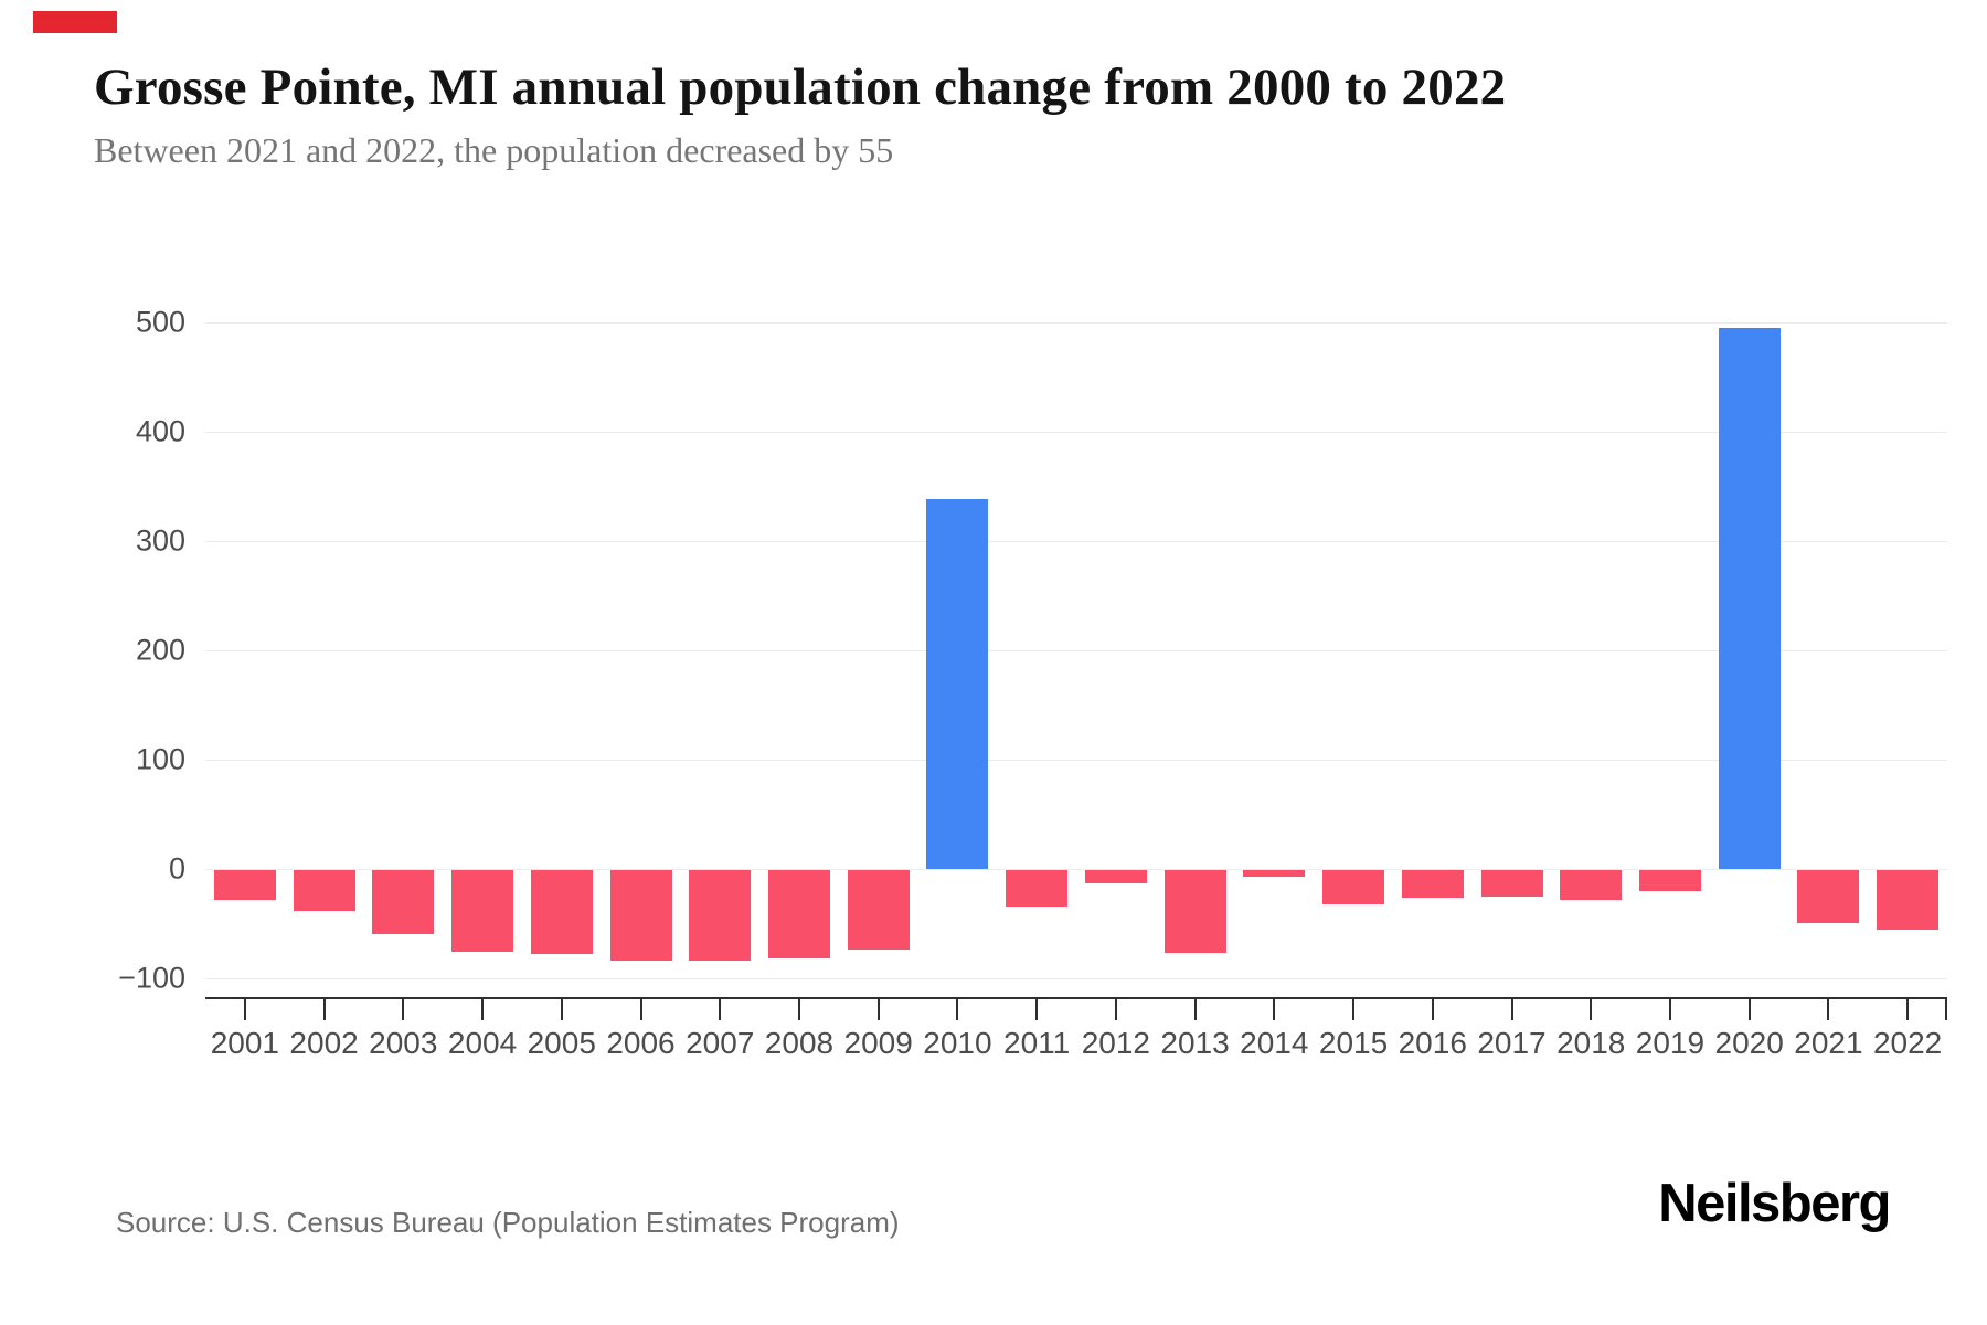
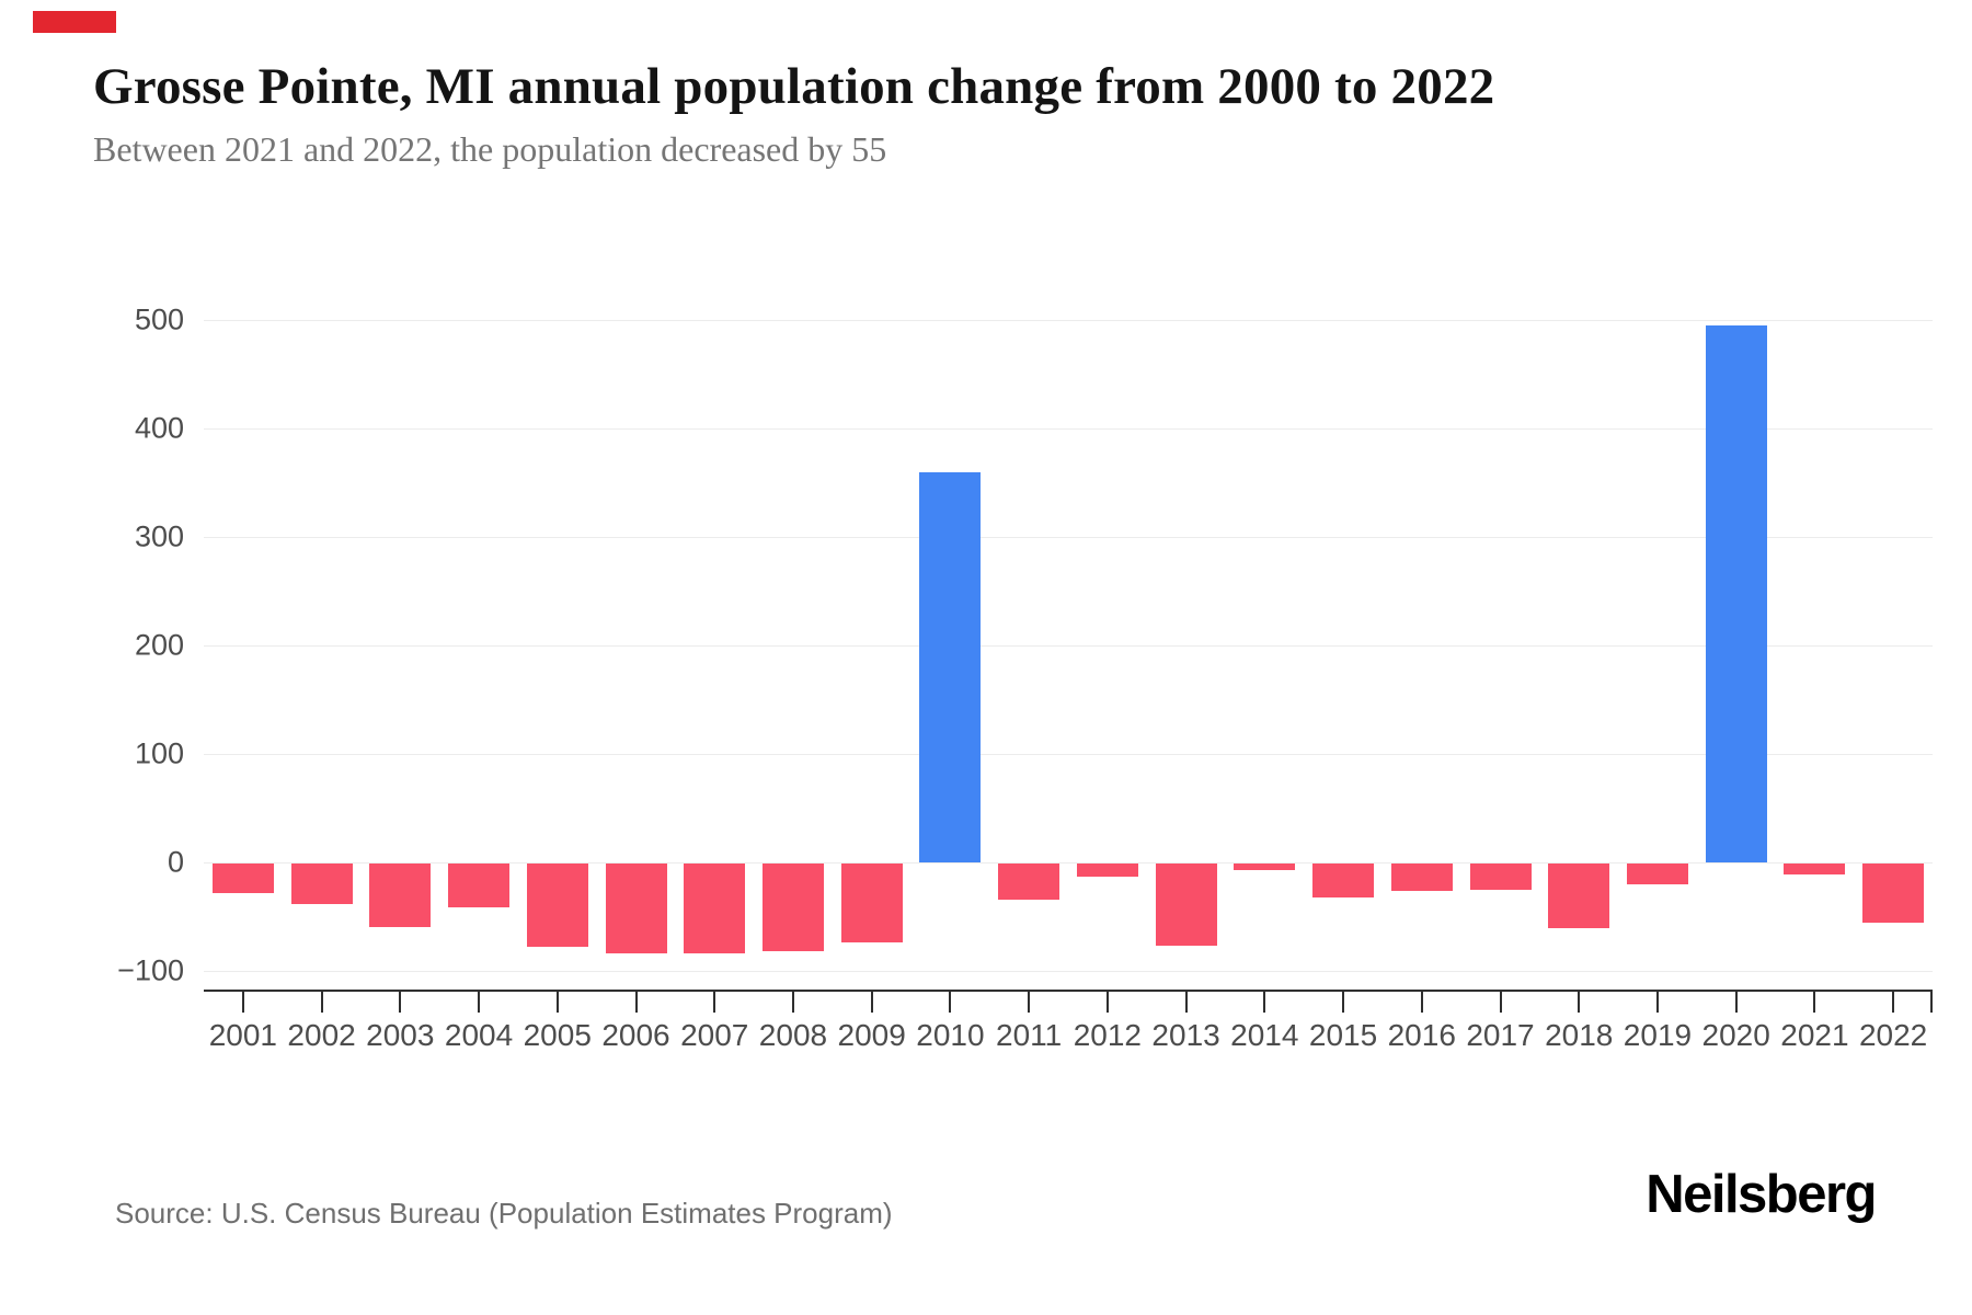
2004: -80 -> -40
2010: 340 -> 360
2018: -30 -> -60
2021: -50 -> -10
